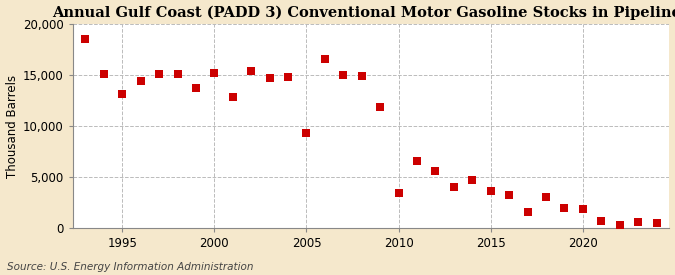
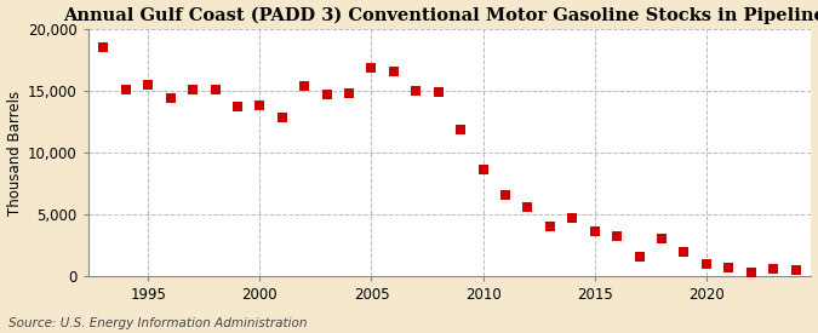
1995: 13,100 -> 15,500
2000: 15,200 -> 13,800
2005: 9,300 -> 16,900
2010: 3,400 -> 8,600
2020: 1,900 -> 1,000
